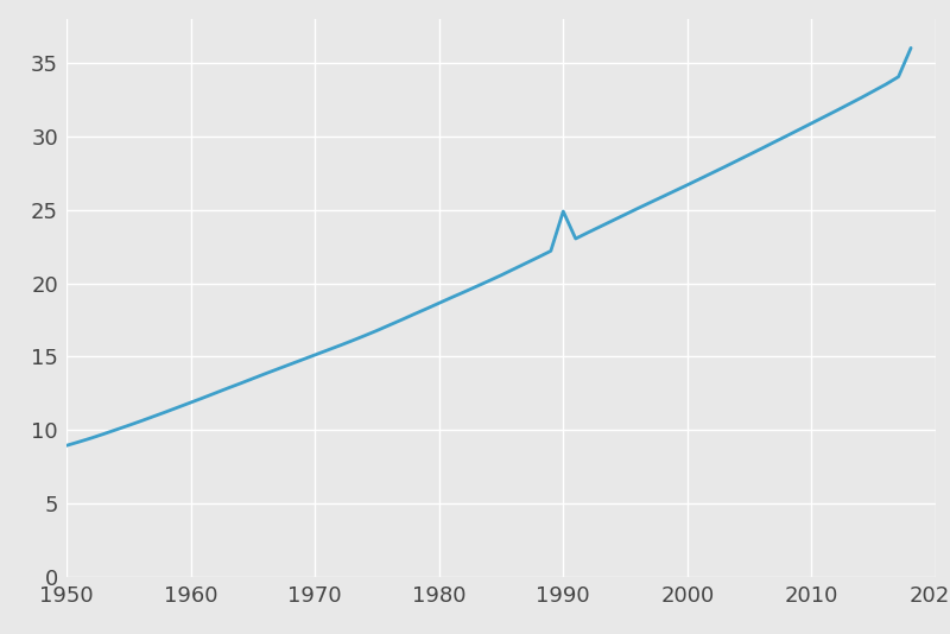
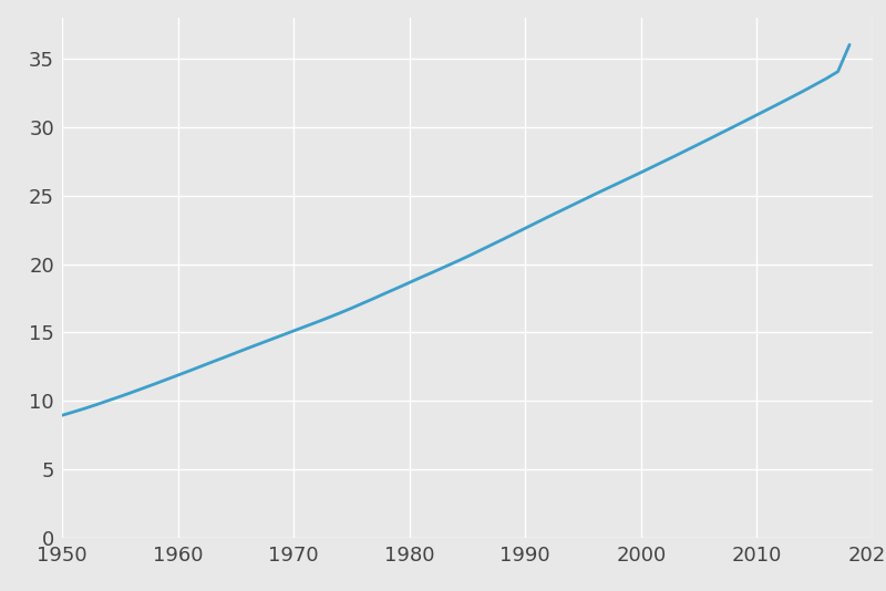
1990: 24.9 -> 22.6
